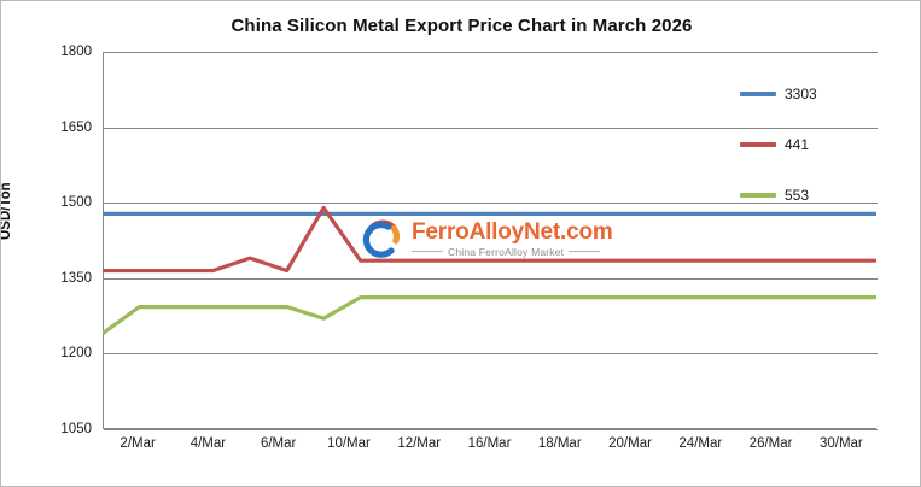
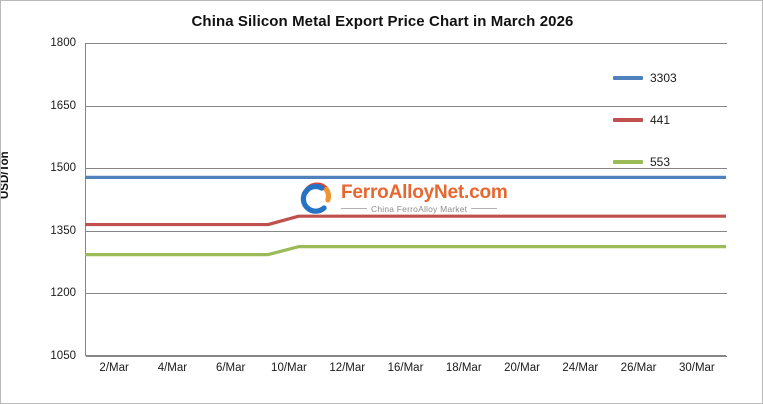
553/2/Mar: 1240 -> 1290
441/6/Mar: 1390 -> 1360
441/10/Mar: 1490 -> 1360
553/10/Mar: 1270 -> 1290
